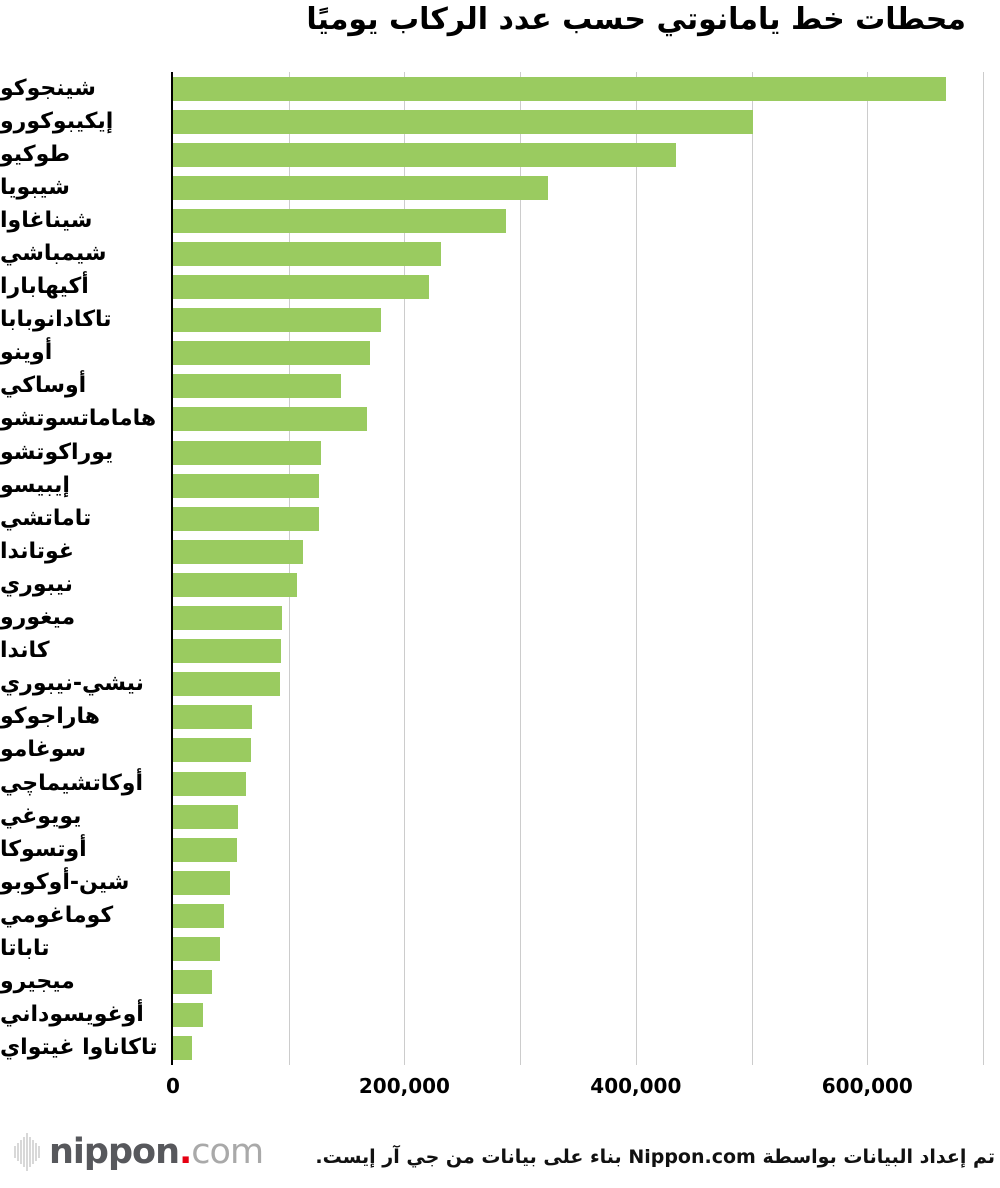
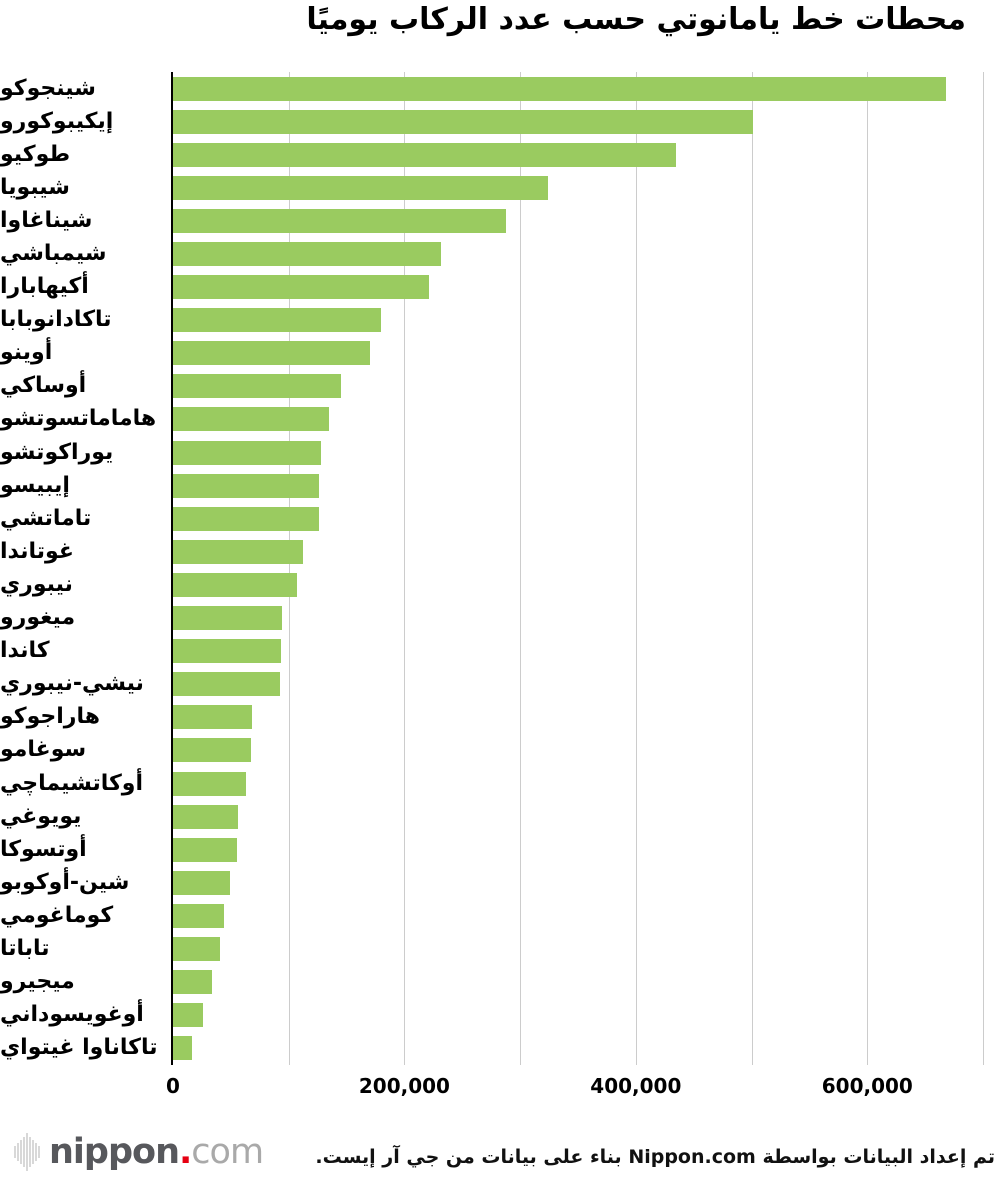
هاماماتسوتشو: 168000 -> 134000
